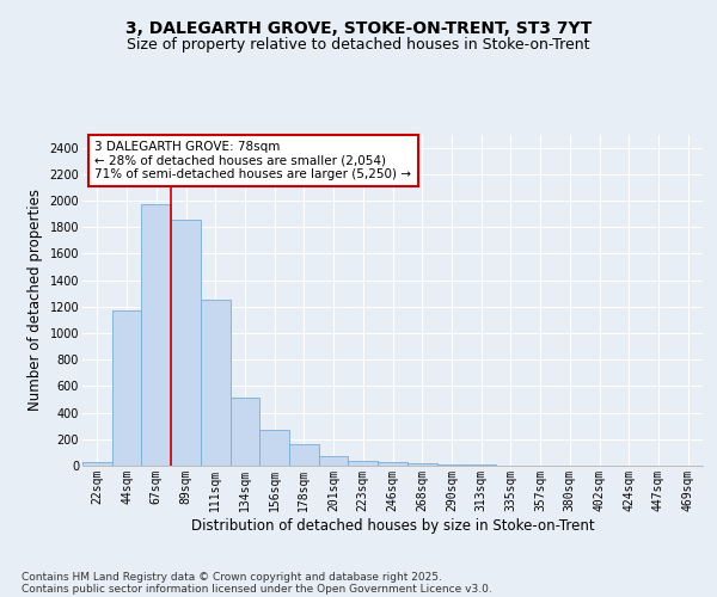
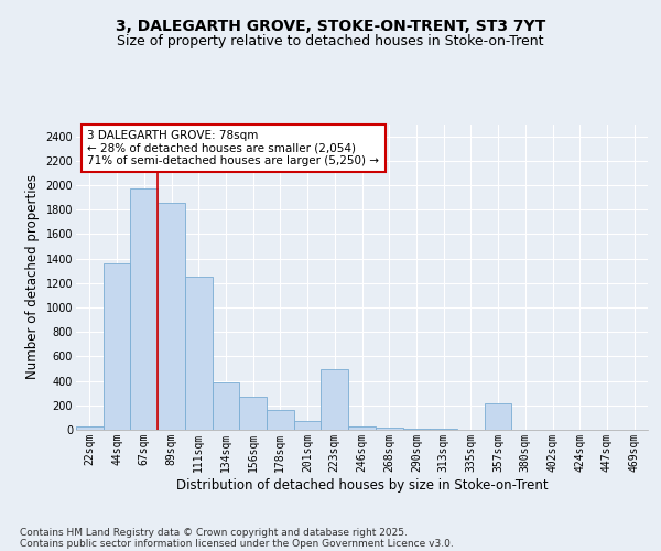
44sqm: 1170 -> 1360
134sqm: 510 -> 390
223sqm: 40 -> 500
357sqm: 0 -> 220
